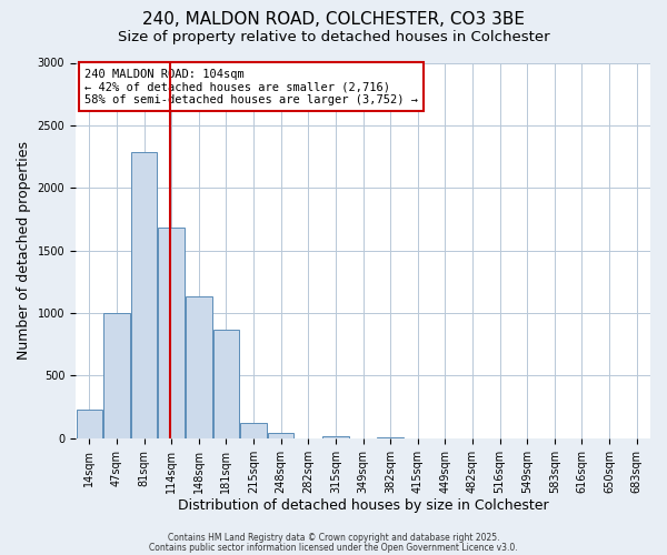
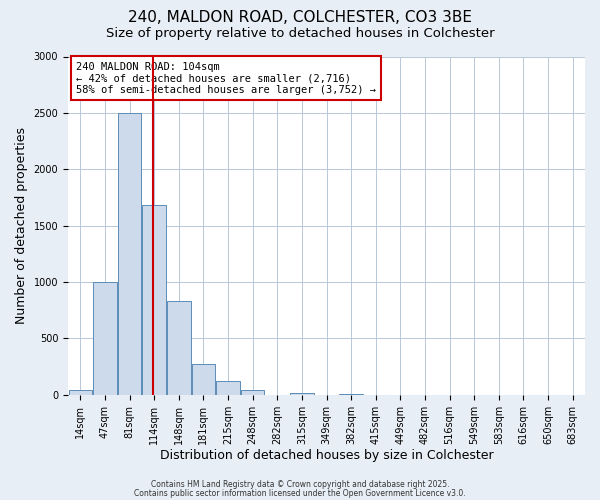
14sqm: 230 -> 40
81sqm: 2290 -> 2500
148sqm: 1130 -> 830
181sqm: 870 -> 270
